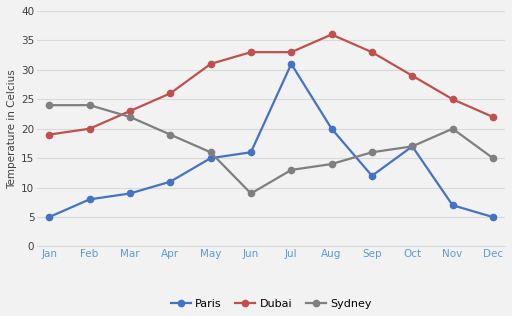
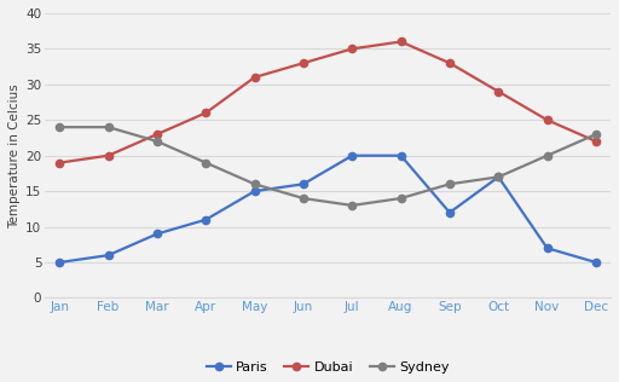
Paris/Feb: 8 -> 6
Sydney/Jun: 9 -> 14
Paris/Jul: 31 -> 20
Dubai/Jul: 33 -> 35
Sydney/Dec: 15 -> 23
